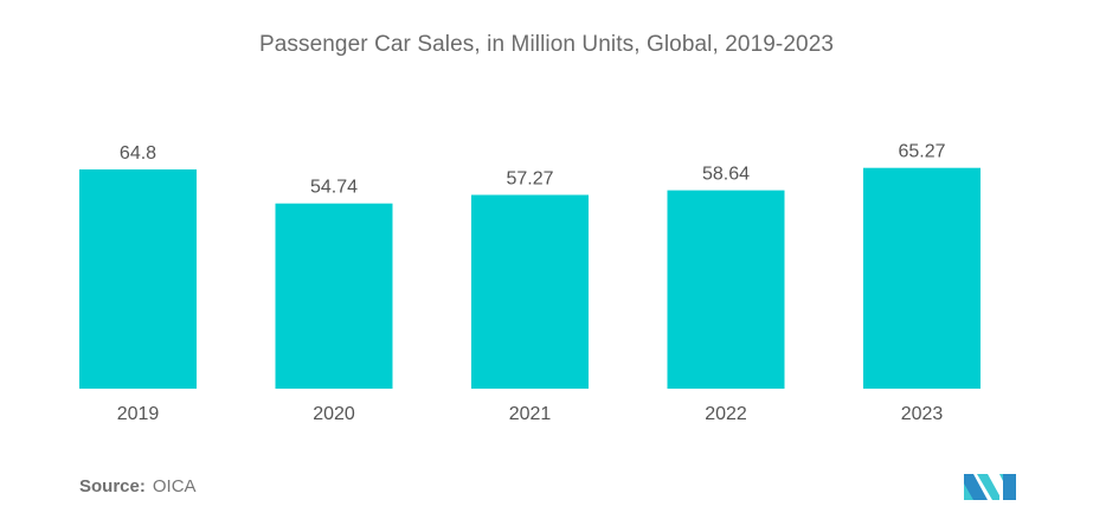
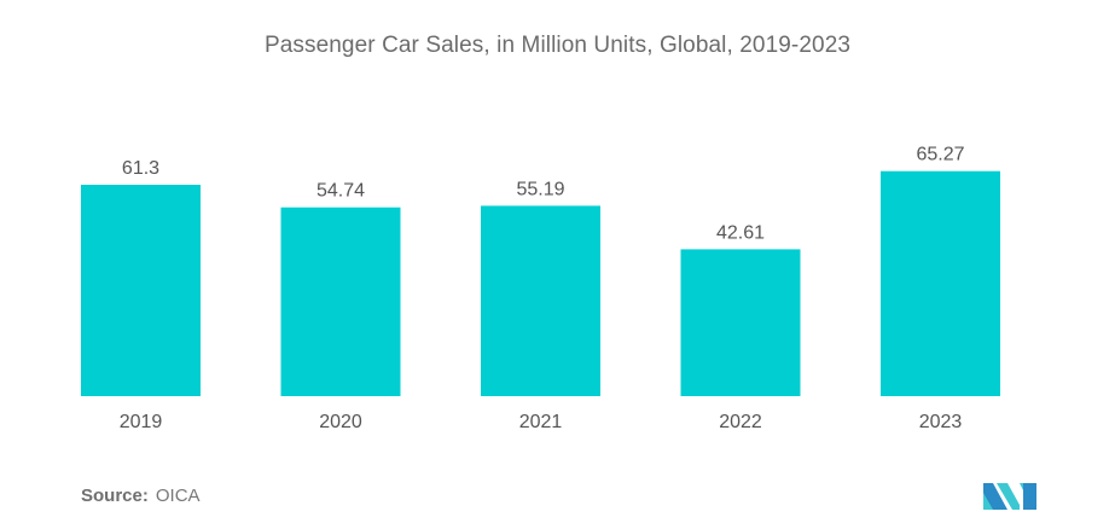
2019: 64.8 -> 61.3
2021: 57.27 -> 55.19
2022: 58.64 -> 42.61
